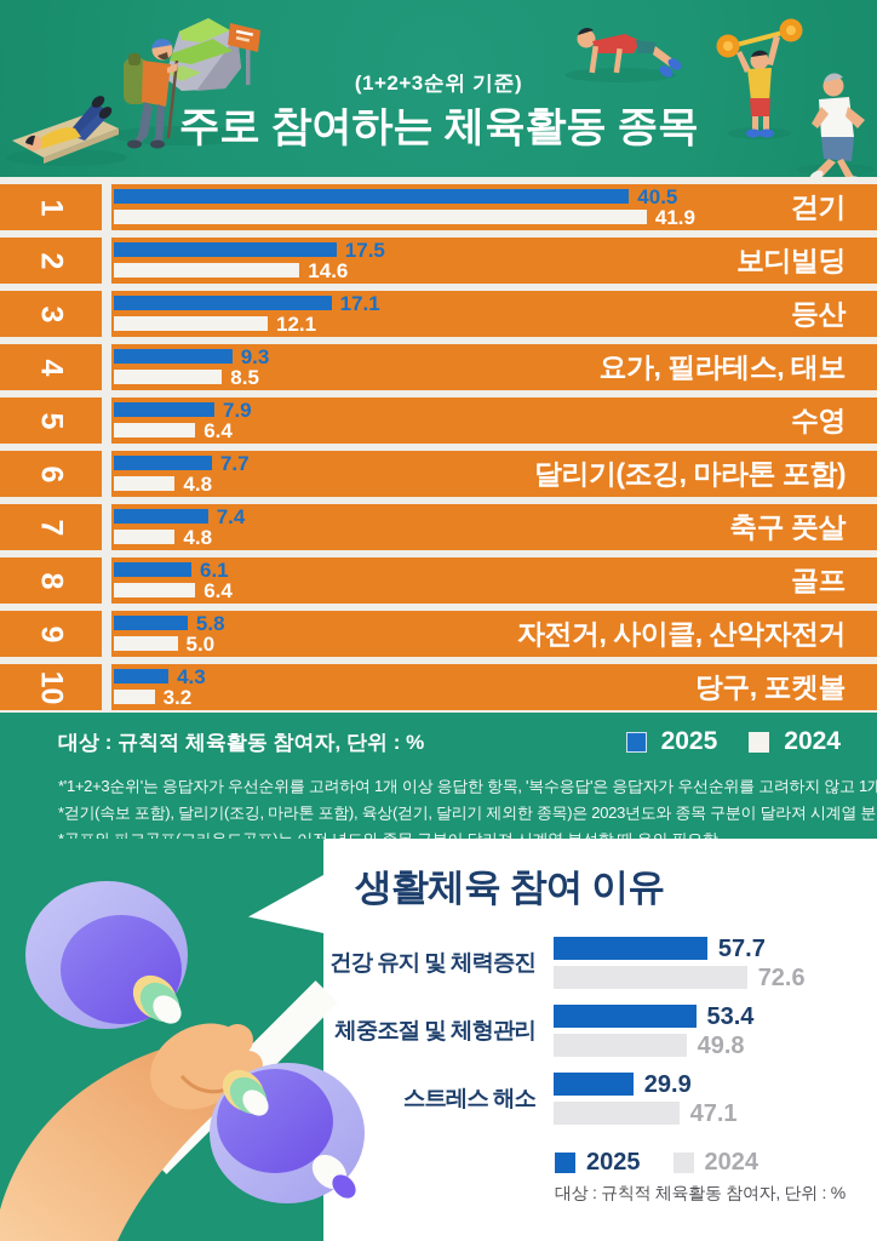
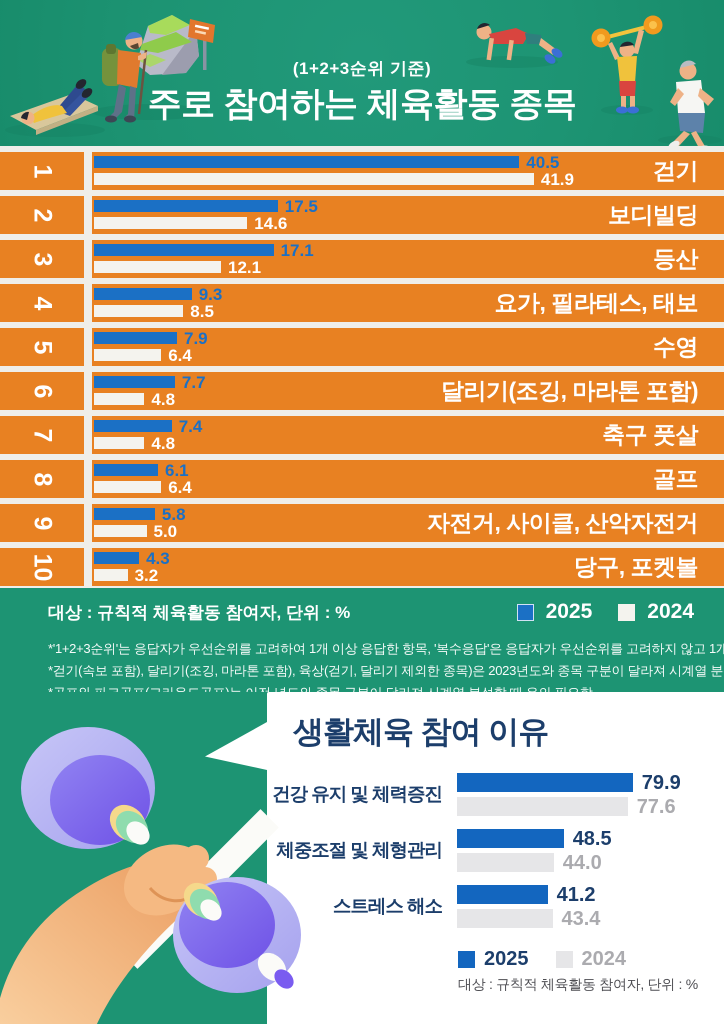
생활체육 참여 이유/2025/건강 유지 및 체력증진: 57.7 -> 79.9
생활체육 참여 이유/2024/건강 유지 및 체력증진: 72.6 -> 77.6
생활체육 참여 이유/2025/체중조절 및 체형관리: 53.4 -> 48.5
생활체육 참여 이유/2024/체중조절 및 체형관리: 49.8 -> 44.0
생활체육 참여 이유/2025/스트레스 해소: 29.9 -> 41.2
생활체육 참여 이유/2024/스트레스 해소: 47.1 -> 43.4
